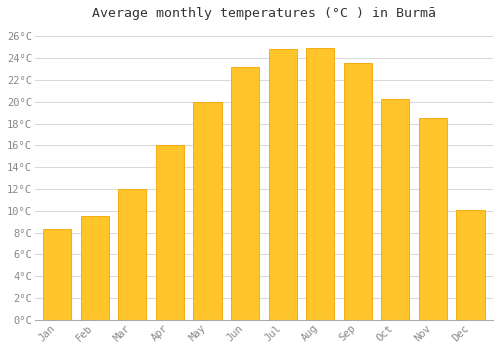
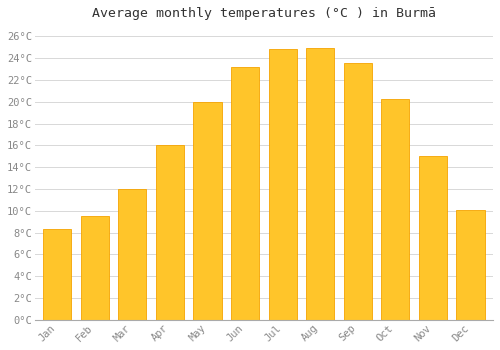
Nov: 18.5°C -> 15.0°C
